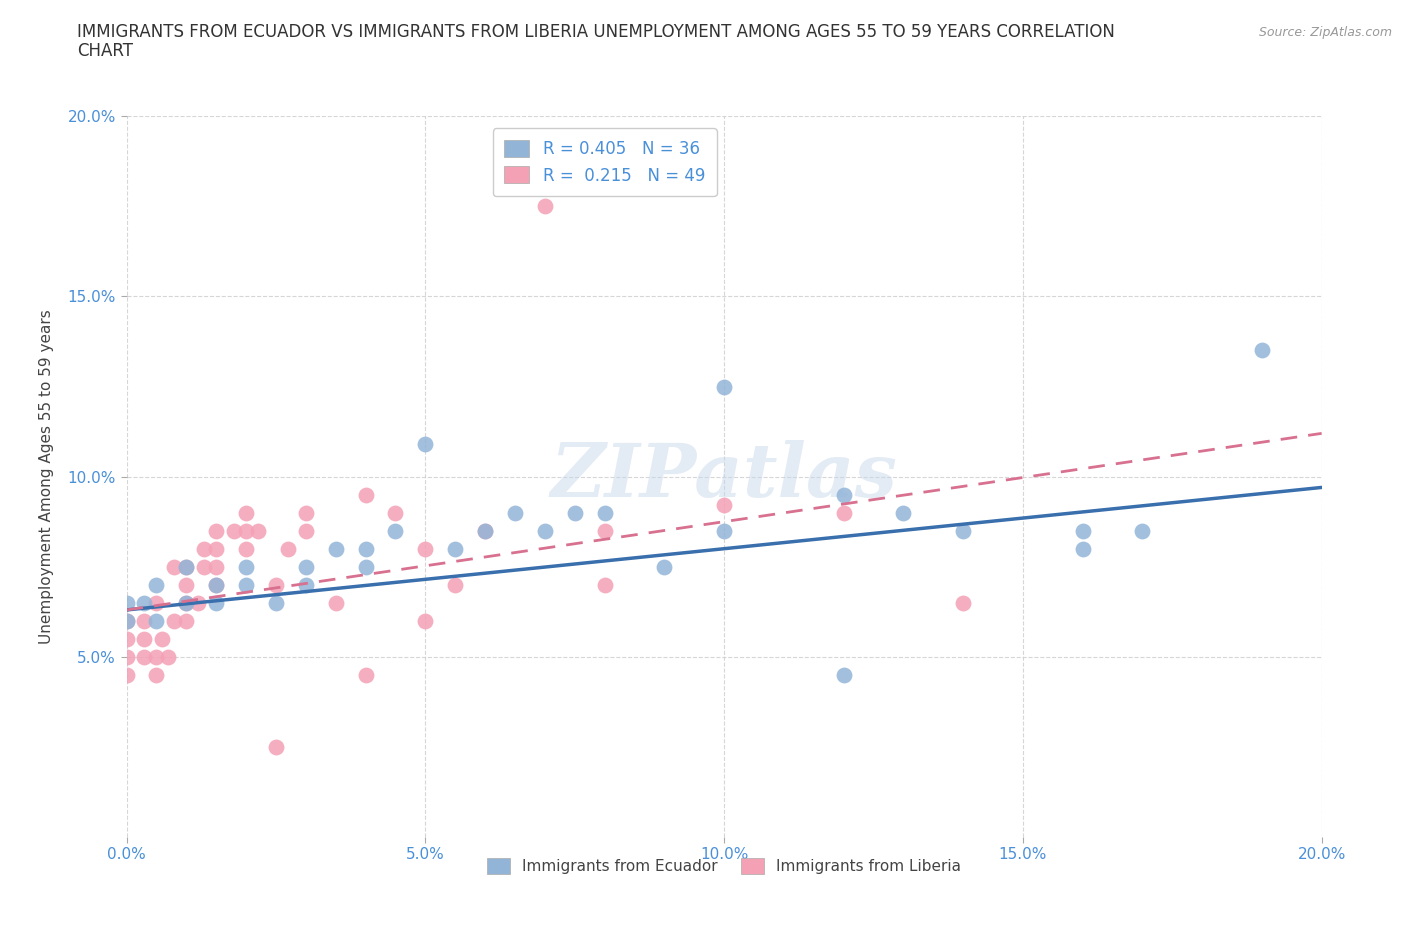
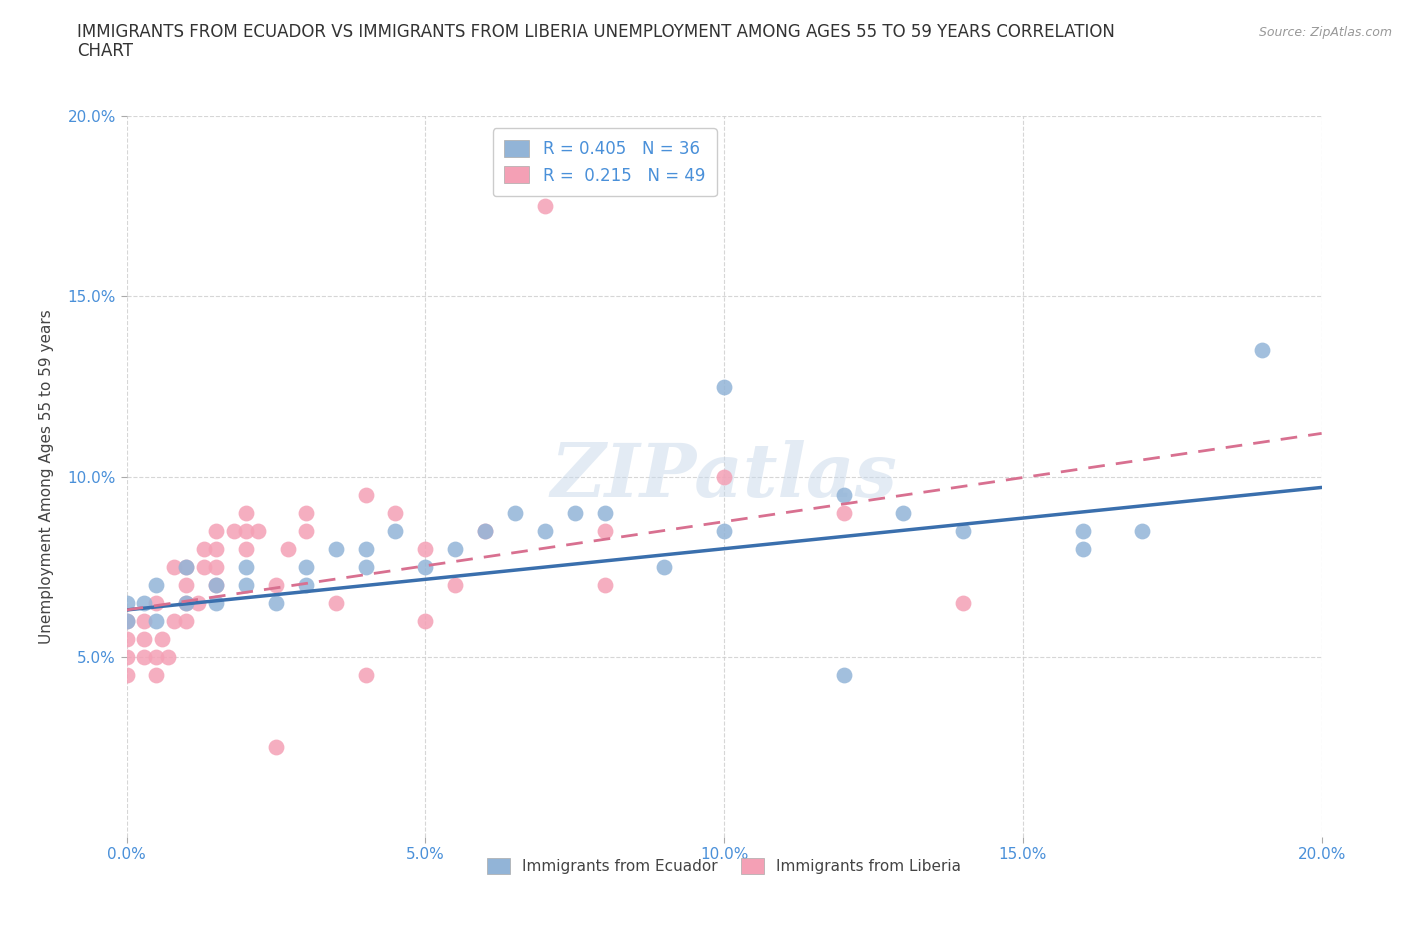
Immigrants from Ecuador/5.0%: 10.9% -> 7.5%
Immigrants from Liberia/10.0%: 9.2% -> 10.0%
